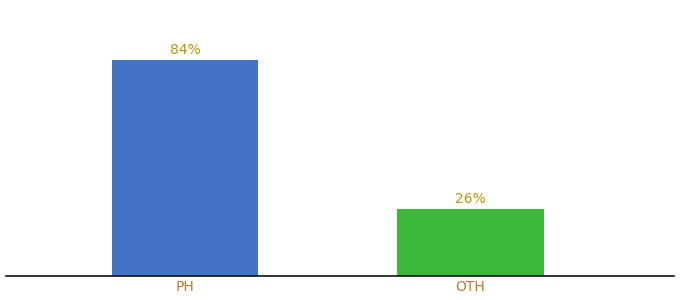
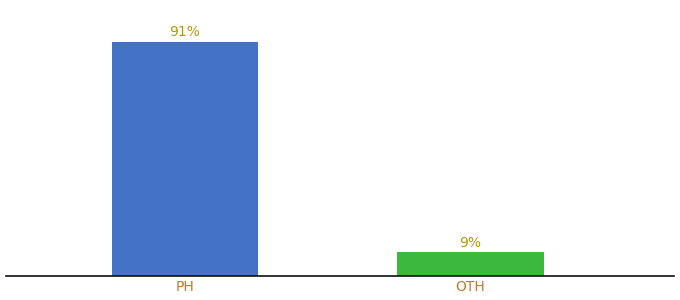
PH: 84% -> 91%
OTH: 26% -> 9%
